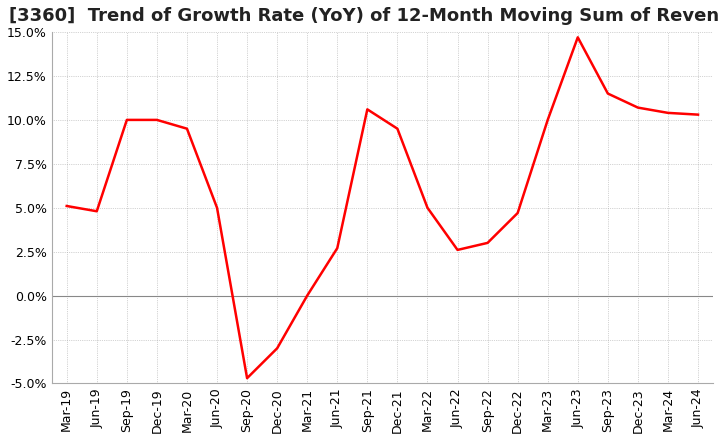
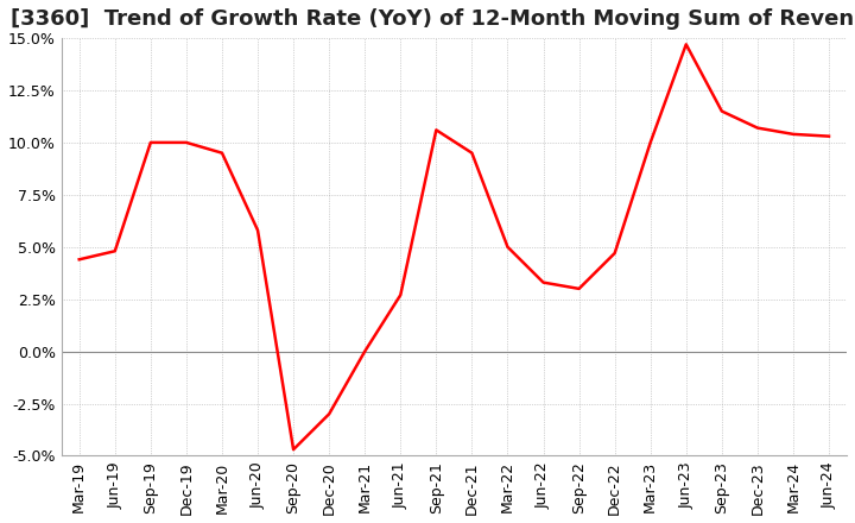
Mar-19: 5.1% -> 4.4%
Jun-20: 5.0% -> 5.8%
Jun-22: 2.6% -> 3.3%
